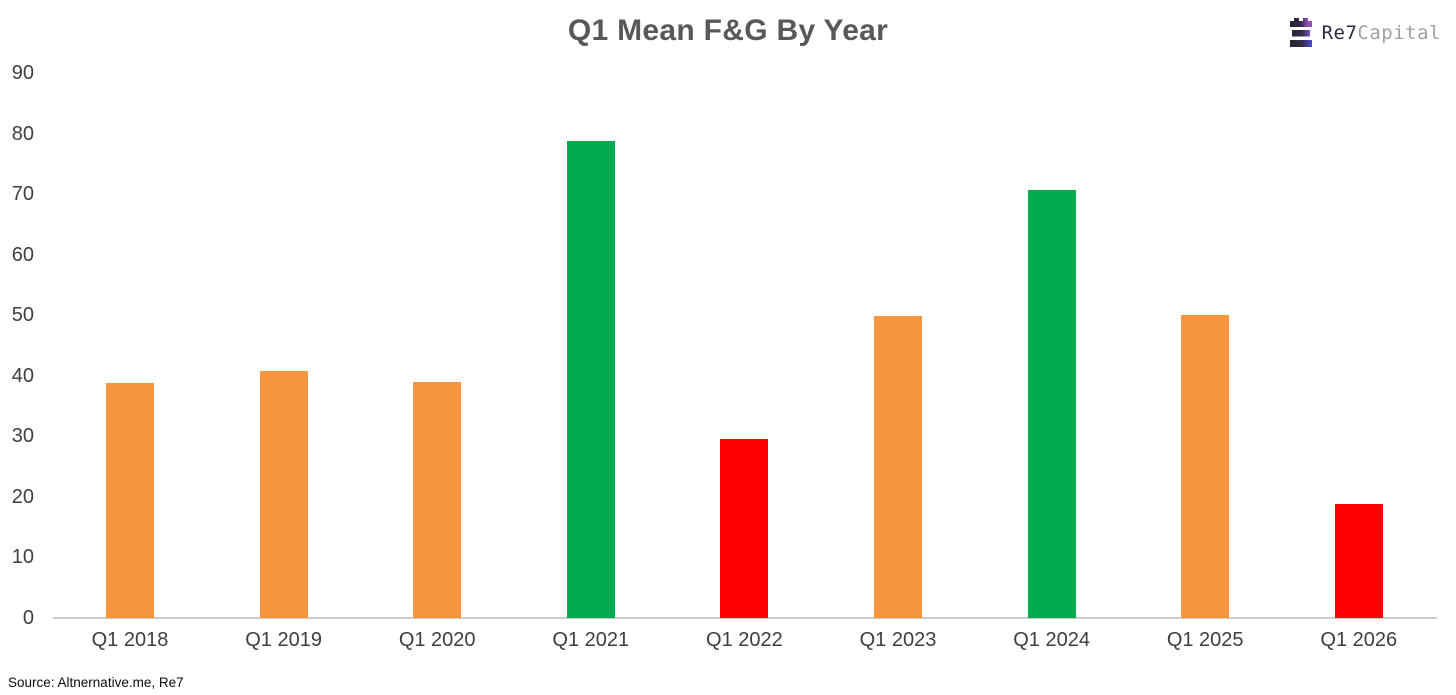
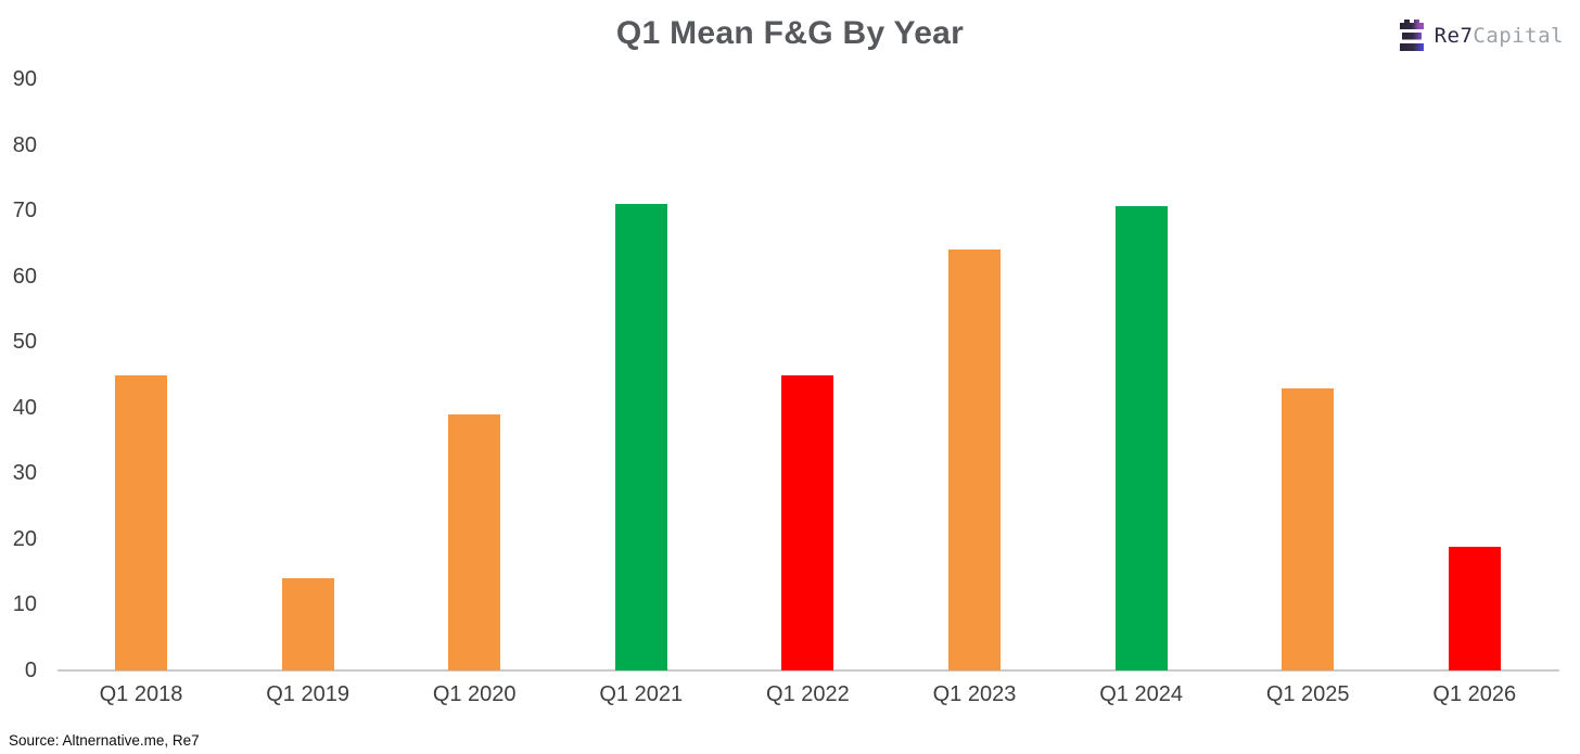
Q1 2018: 39 -> 45
Q1 2019: 41 -> 14
Q1 2021: 79 -> 71
Q1 2022: 30 -> 45
Q1 2023: 50 -> 64
Q1 2025: 50 -> 43
